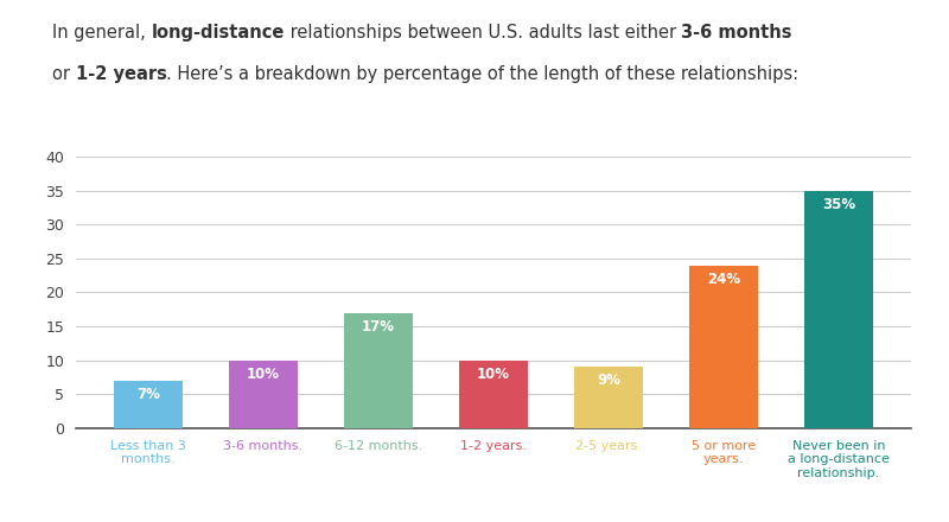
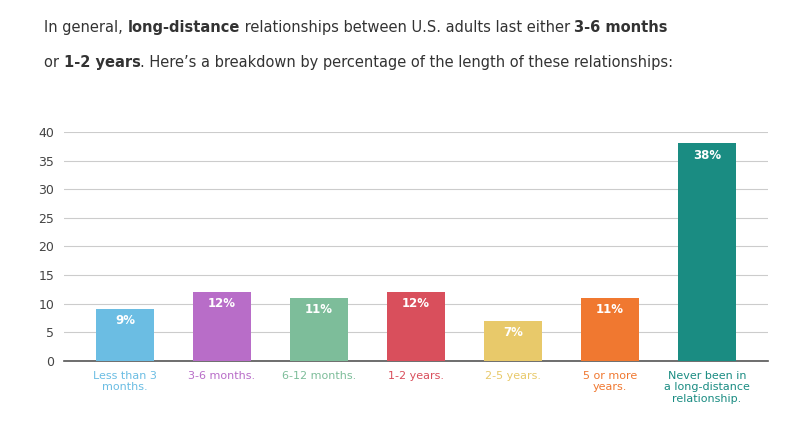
Less than 3 months.: 7% -> 9%
3-6 months.: 10% -> 12%
6-12 months.: 17% -> 11%
1-2 years.: 10% -> 12%
2-5 years.: 9% -> 7%
5 or more years.: 24% -> 11%
Never been in a long-distance relationship.: 35% -> 38%
